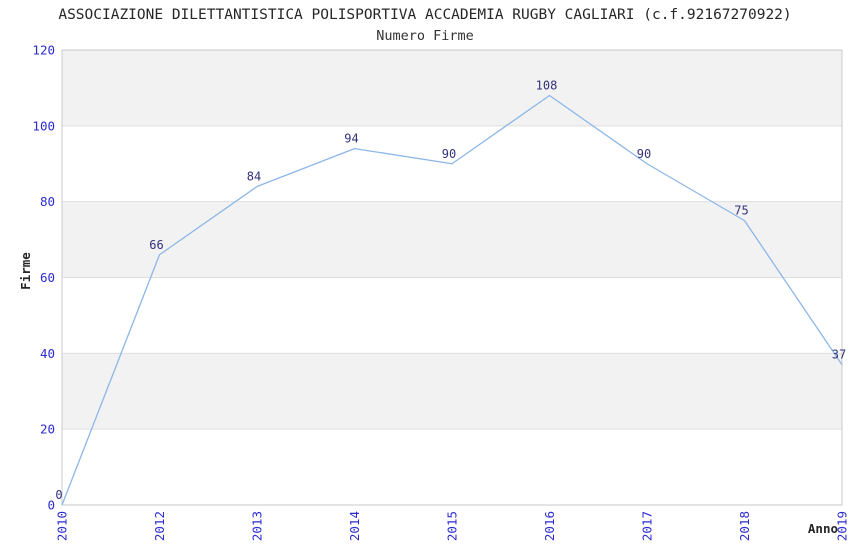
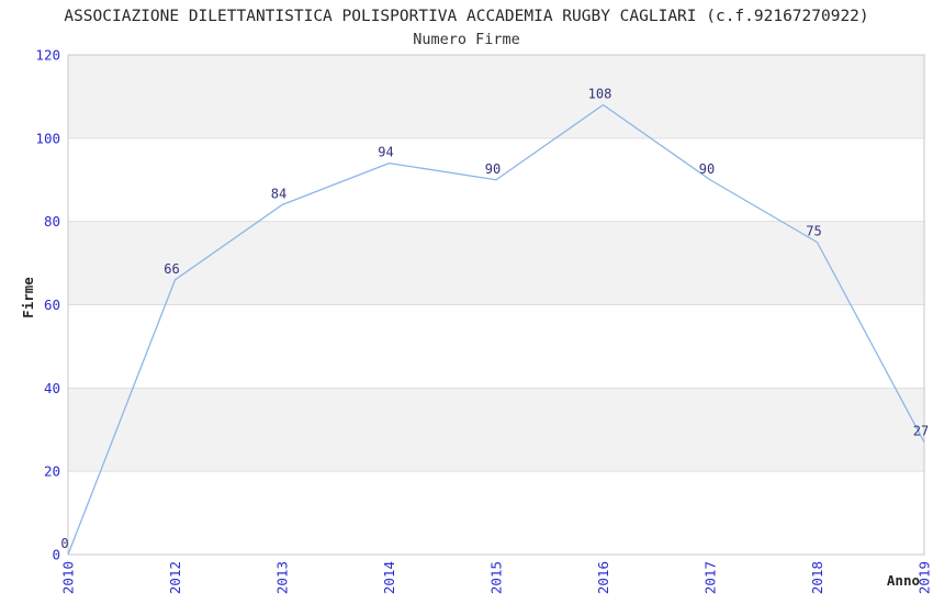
2019: 37 -> 27
